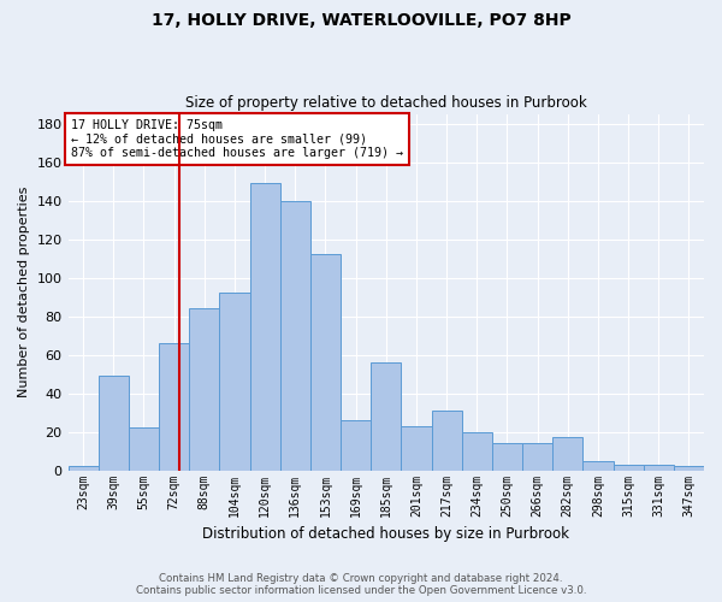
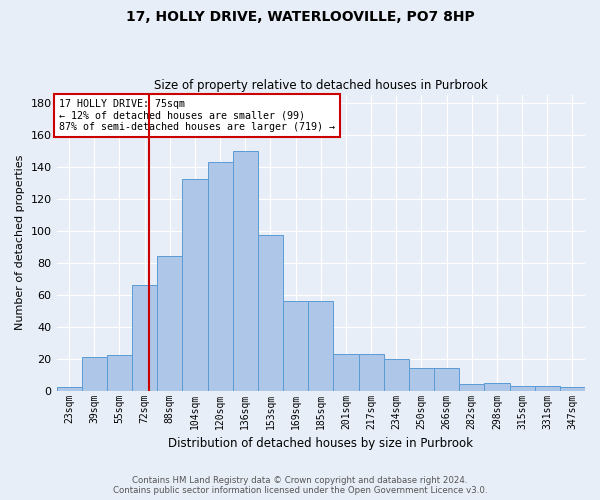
39sqm: 49 -> 21
104sqm: 92 -> 132
120sqm: 149 -> 143
136sqm: 140 -> 150
153sqm: 112 -> 97
169sqm: 26 -> 56
217sqm: 31 -> 23
282sqm: 17 -> 4
